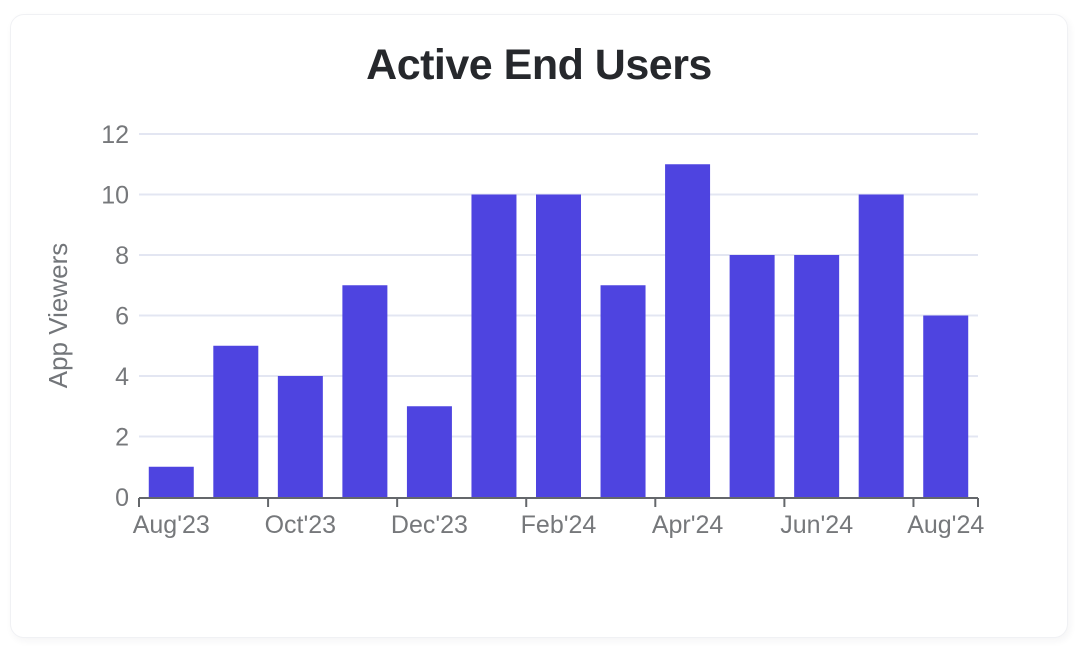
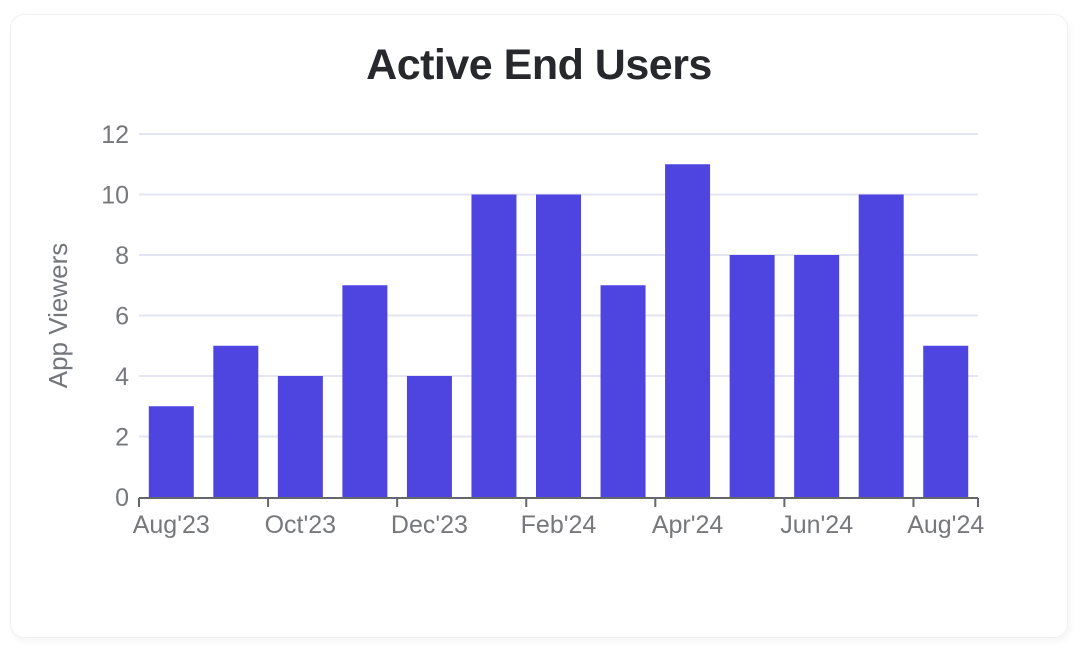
Aug'23: 1 -> 3
Dec'23: 3 -> 4
Aug'24: 6 -> 5
